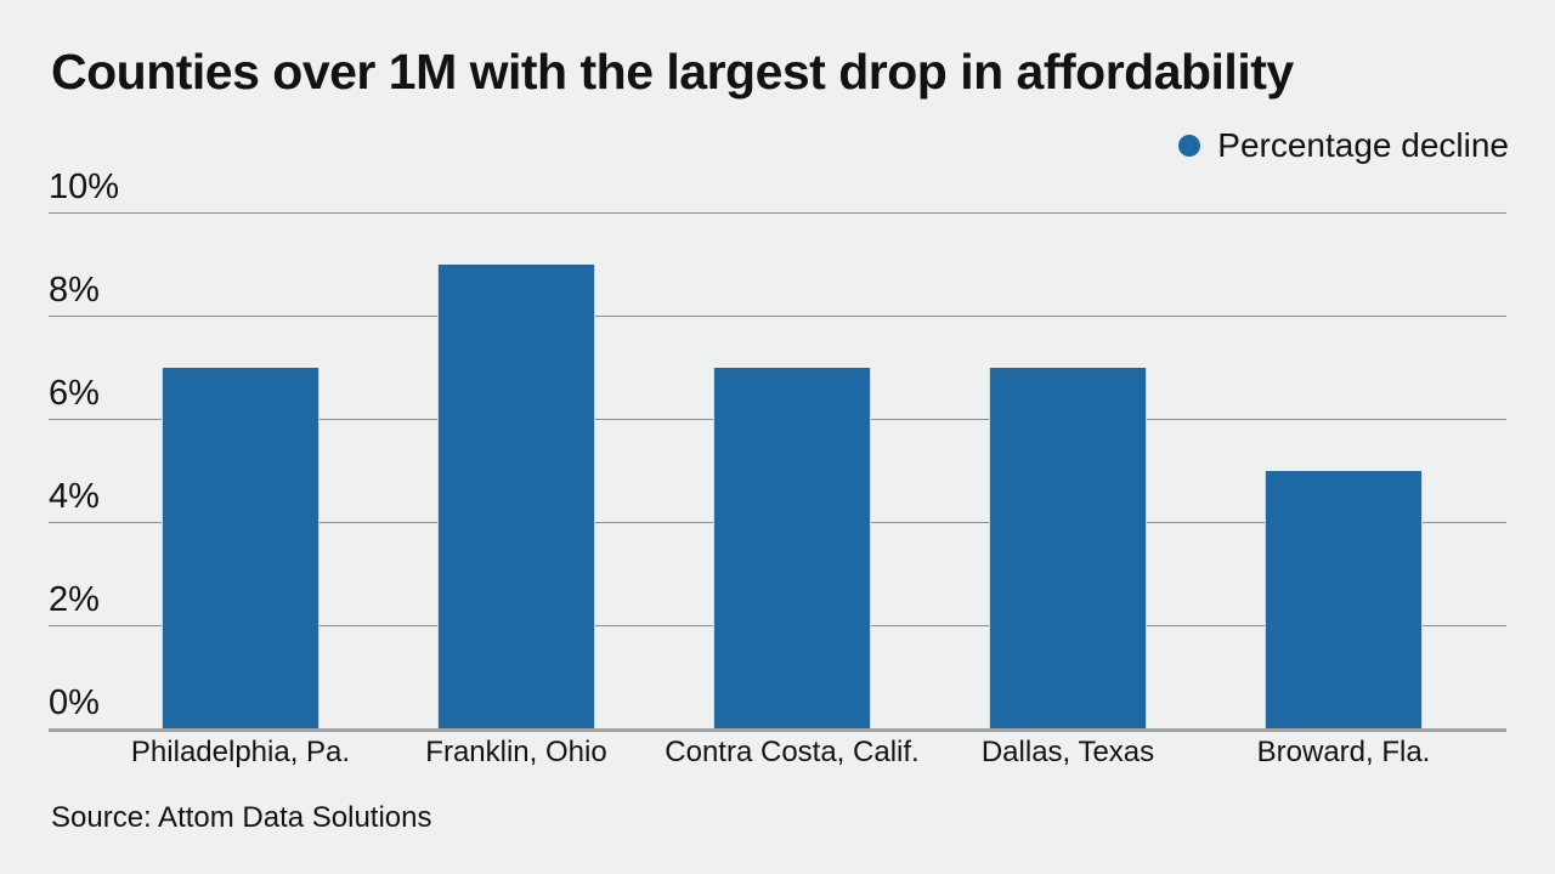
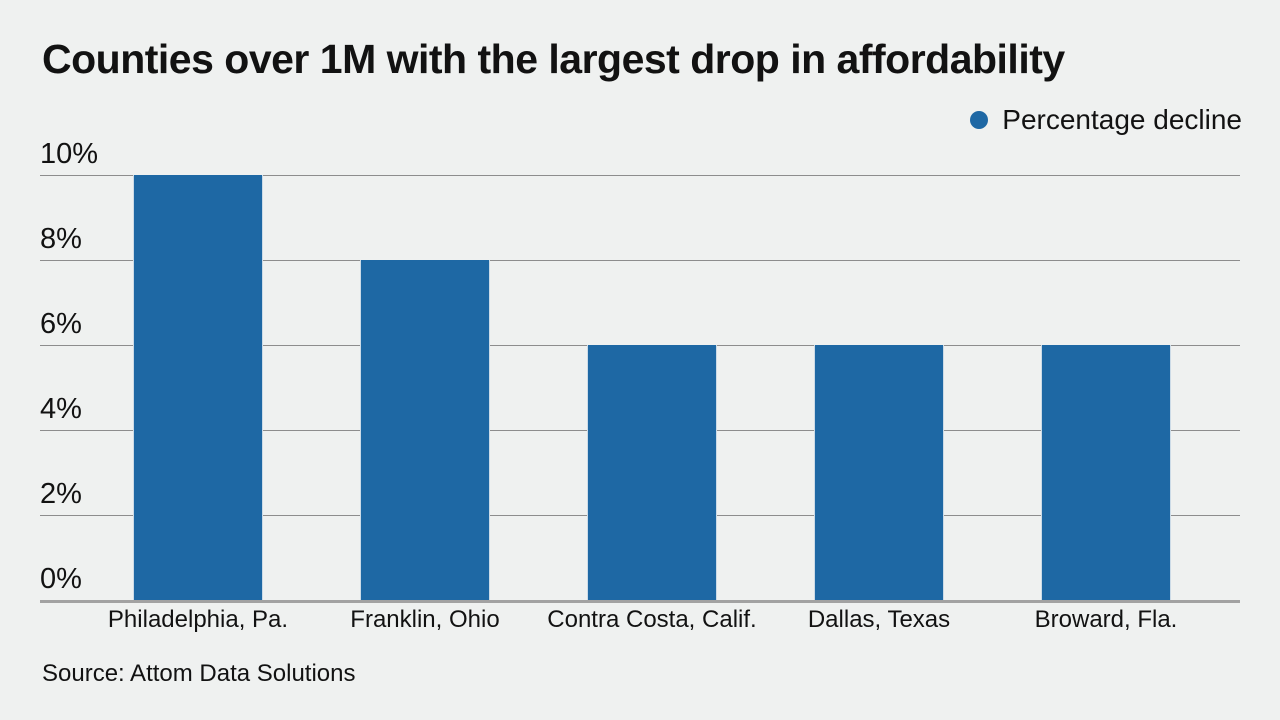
Philadelphia, Pa.: 7% -> 10%
Franklin, Ohio: 9% -> 8%
Contra Costa, Calif.: 7% -> 6%
Dallas, Texas: 7% -> 6%
Broward, Fla.: 5% -> 6%
